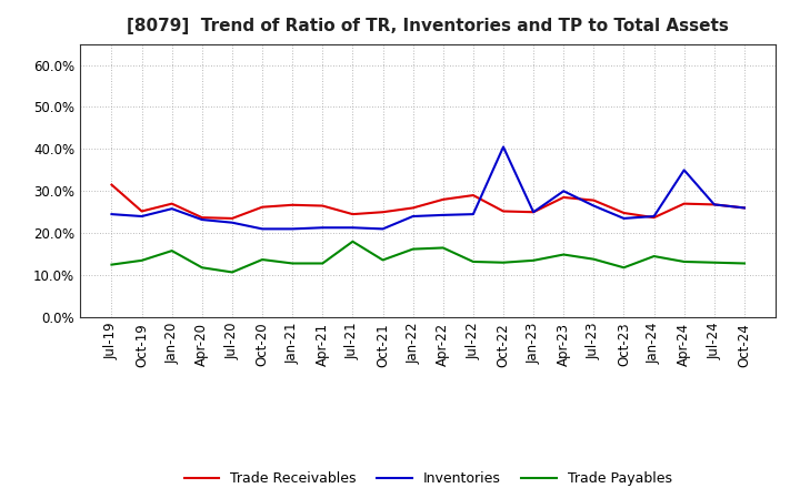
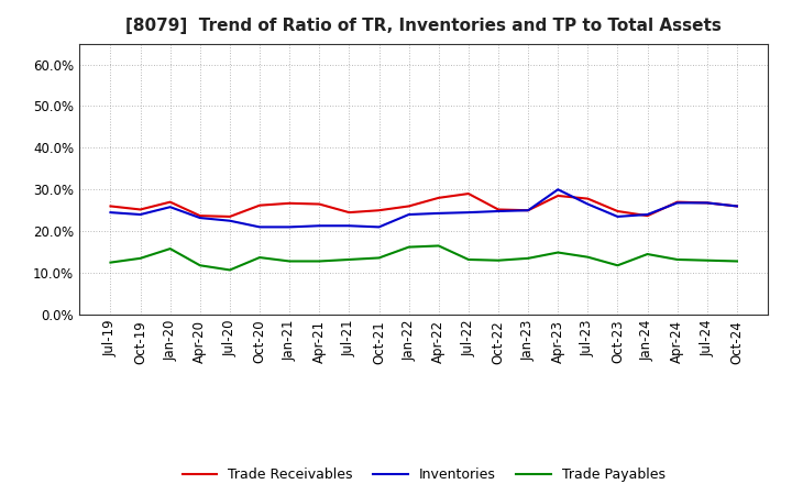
Trade Receivables/Jul-19: 31.5% -> 26.0%
Trade Payables/Jul-21: 18.0% -> 13.2%
Inventories/Oct-22: 40.5% -> 24.8%
Inventories/Apr-24: 35.0% -> 26.8%
